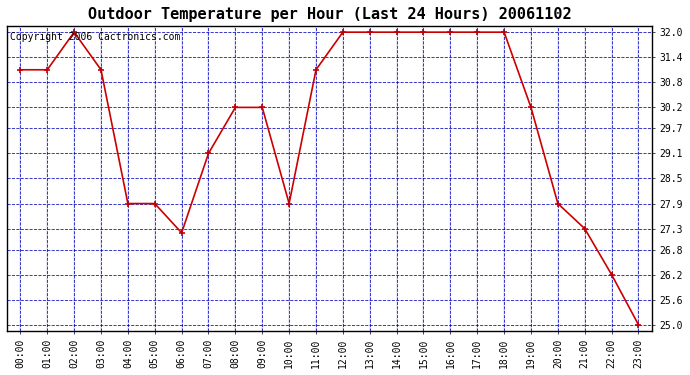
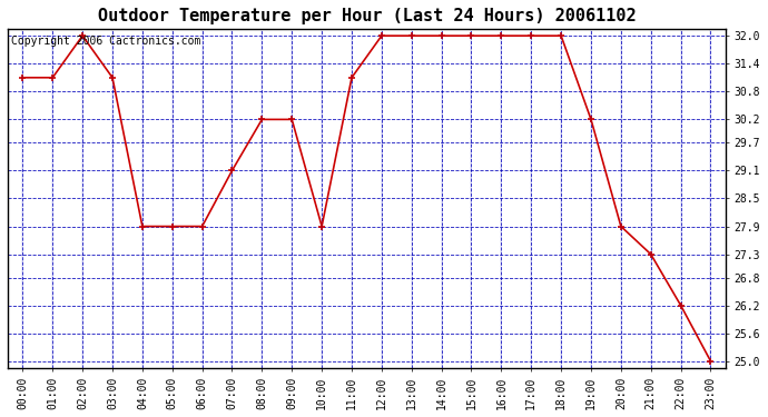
06:00: 27.2 -> 27.9
